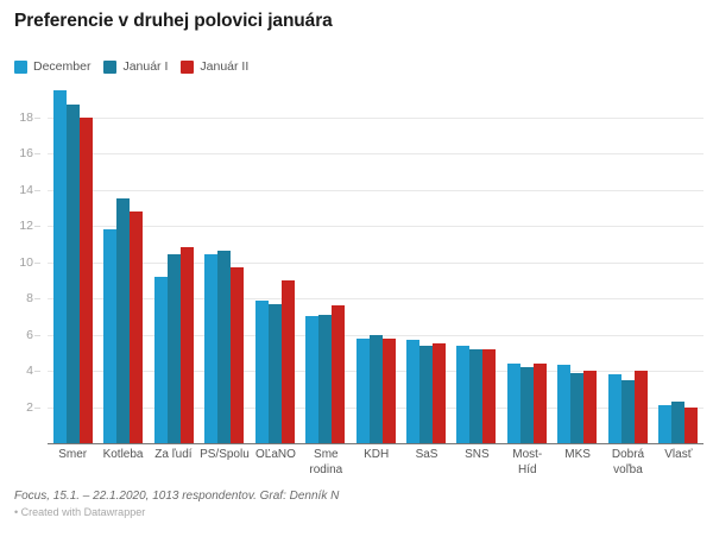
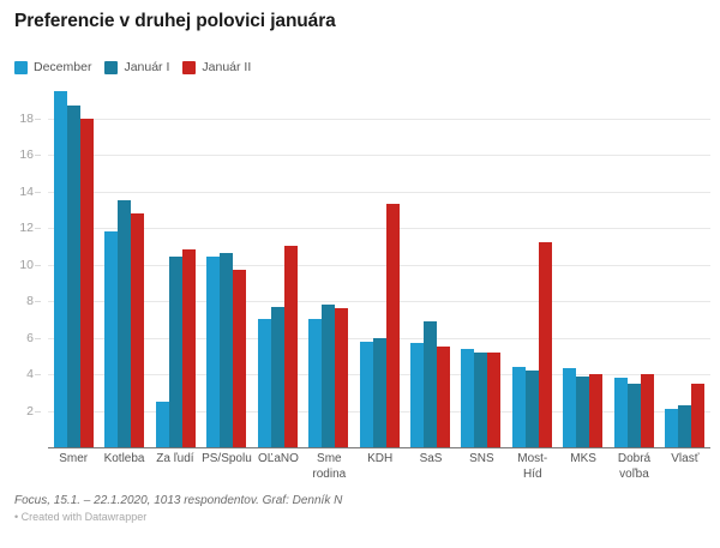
December/Za ľudí: 9.2 -> 2.5
December/OĽaNO: 7.9 -> 7.0
Január II/OĽaNO: 9.0 -> 11.0
Január I/Sme rodina: 7.1 -> 7.8
Január II/KDH: 5.8 -> 13.3
Január I/SaS: 5.4 -> 6.9
Január II/Most-Híd: 4.4 -> 11.2
Január II/Vlasť: 2.0 -> 3.5
